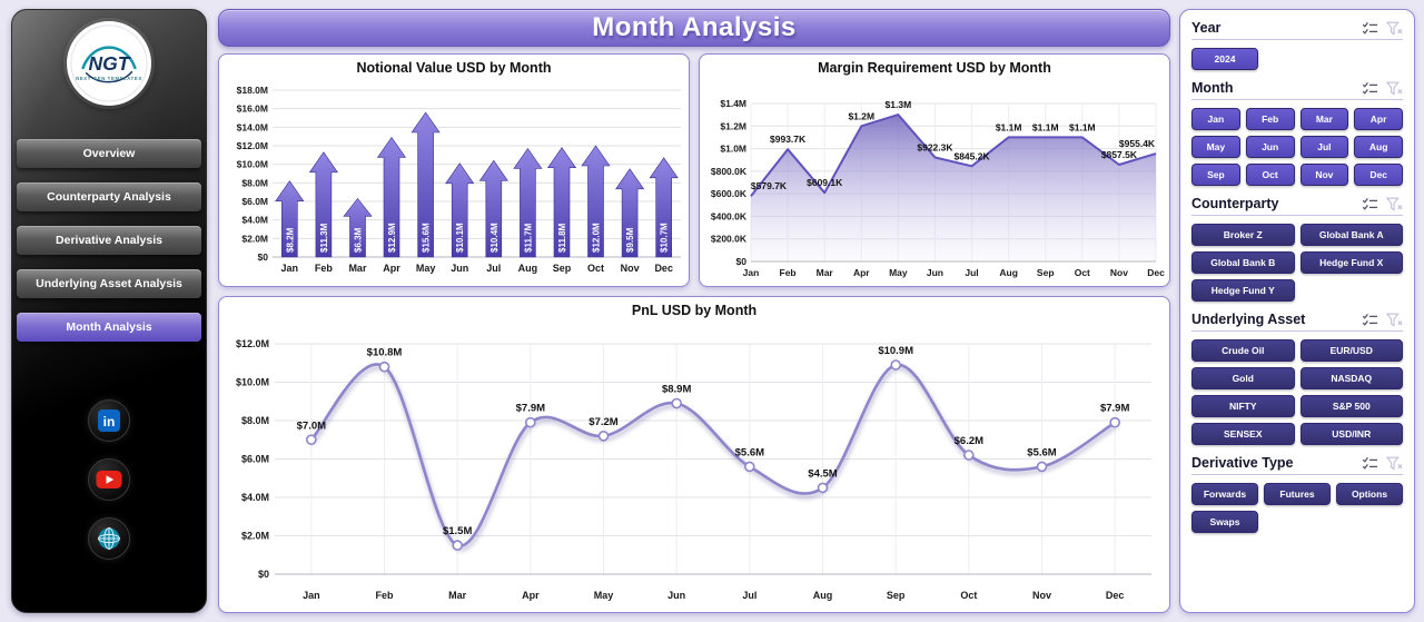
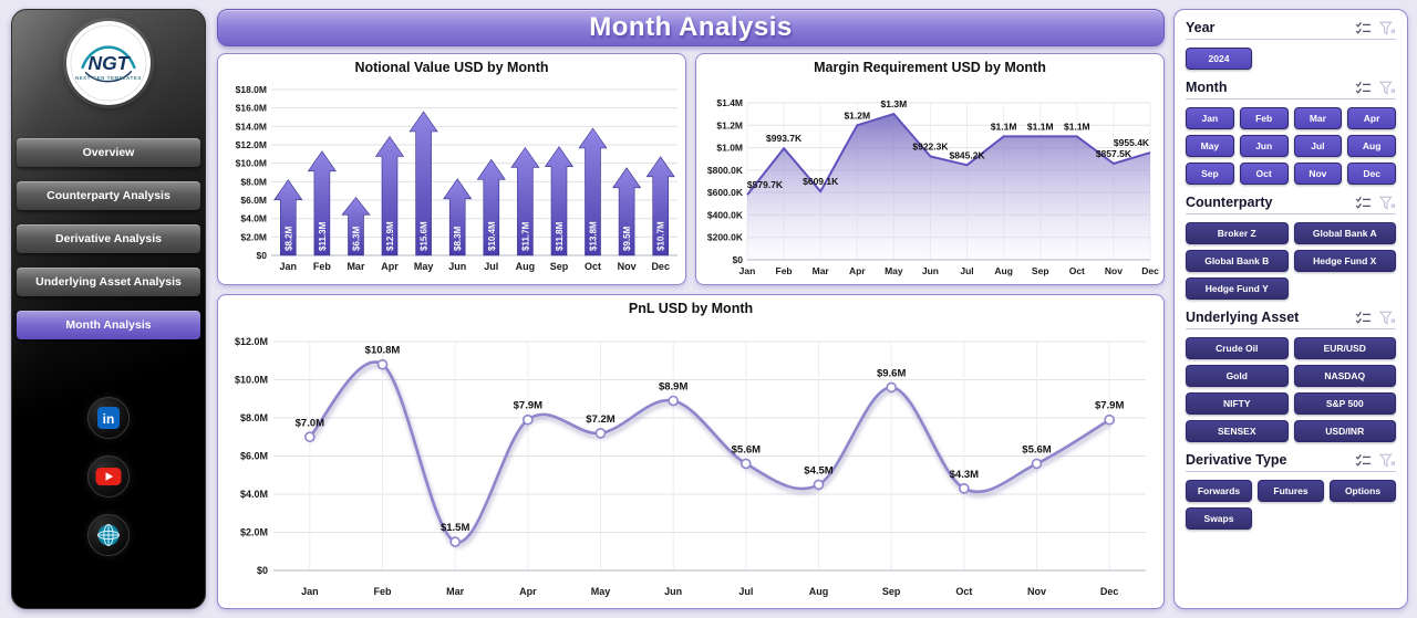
Notional Value USD by Month/Jun: $10.1M -> $8.3M
Notional Value USD by Month/Oct: $12.0M -> $13.8M
PnL USD by Month/Sep: $10.9M -> $9.6M
PnL USD by Month/Oct: $6.2M -> $4.3M
